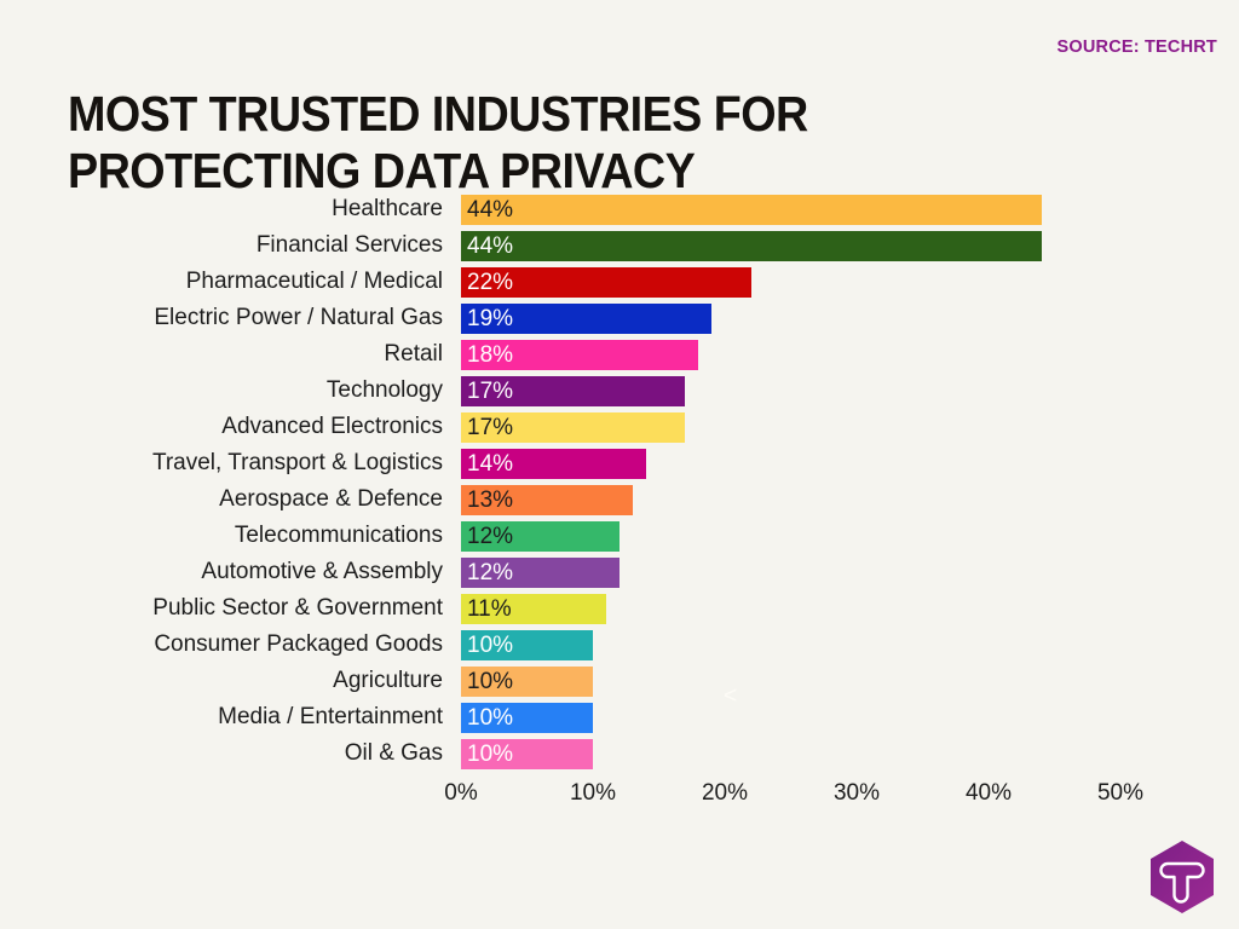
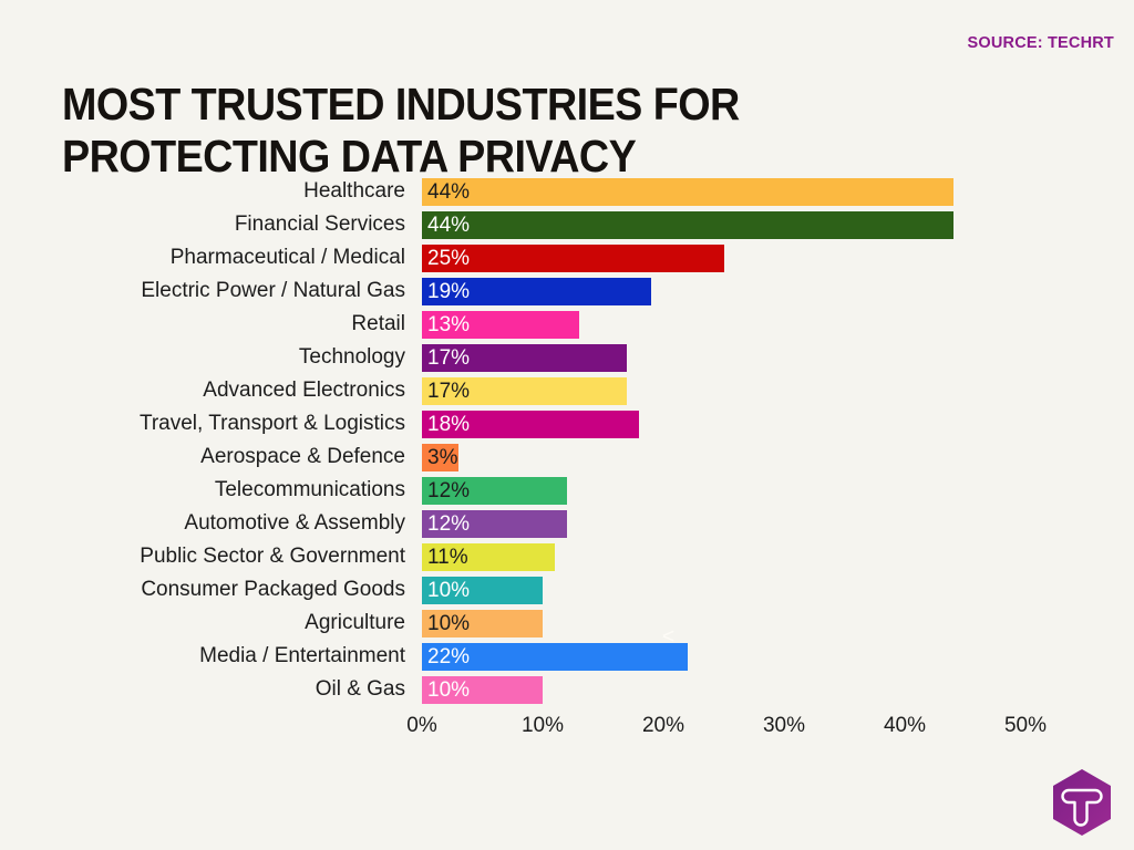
Pharmaceutical / Medical: 22% -> 25%
Retail: 18% -> 13%
Travel, Transport & Logistics: 14% -> 18%
Aerospace & Defence: 13% -> 3%
Media / Entertainment: 10% -> 22%
